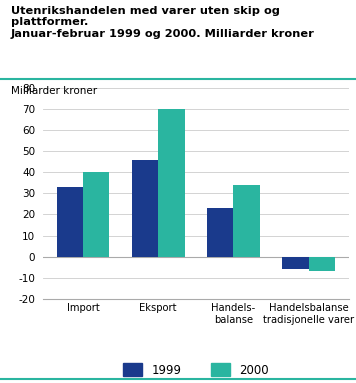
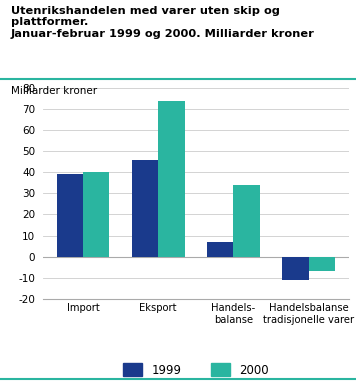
1999/Import: 33 -> 39
2000/Eksport: 70 -> 74
1999/Handels- balanse: 23 -> 7
1999/Handelsbalanse tradisjonelle varer: -6 -> -11
